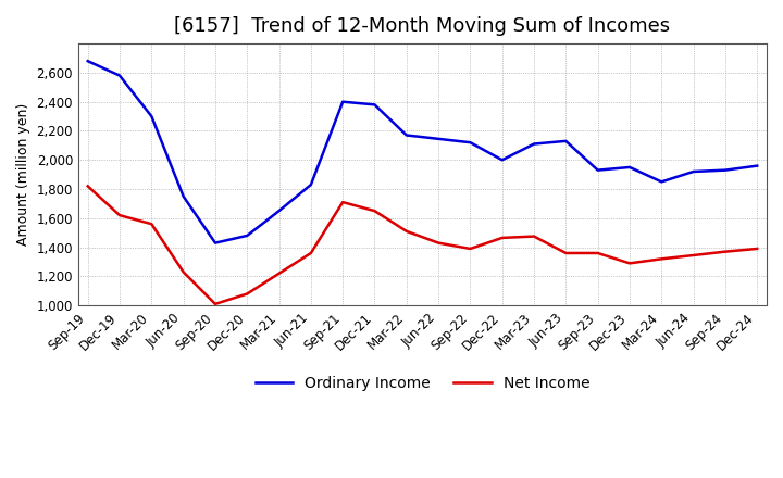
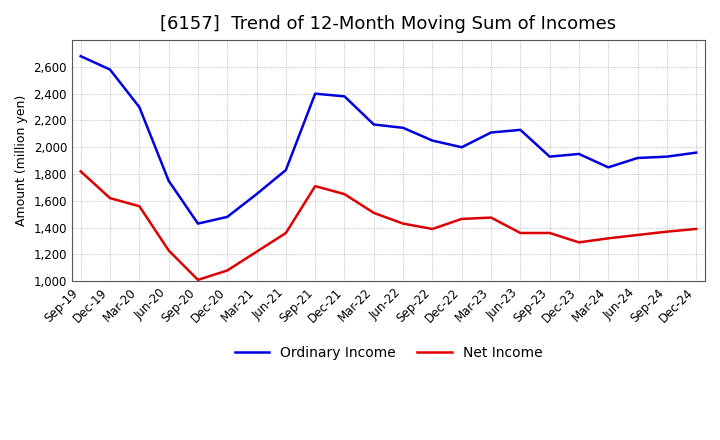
Ordinary Income/Sep-22: 2,120 -> 2,050
